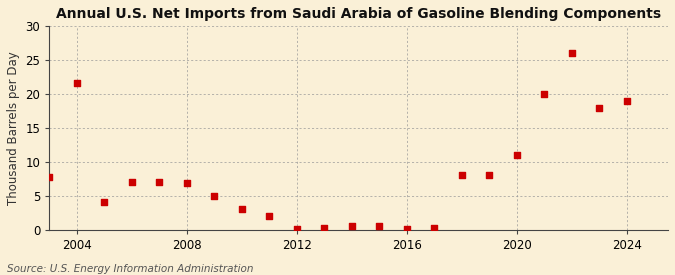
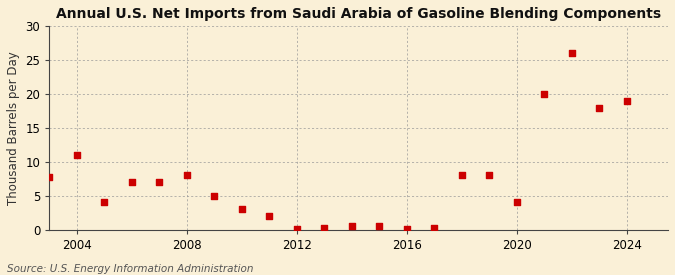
2004: 21.6 -> 11.0
2008: 6.8 -> 8.0
2020: 11.0 -> 4.0
